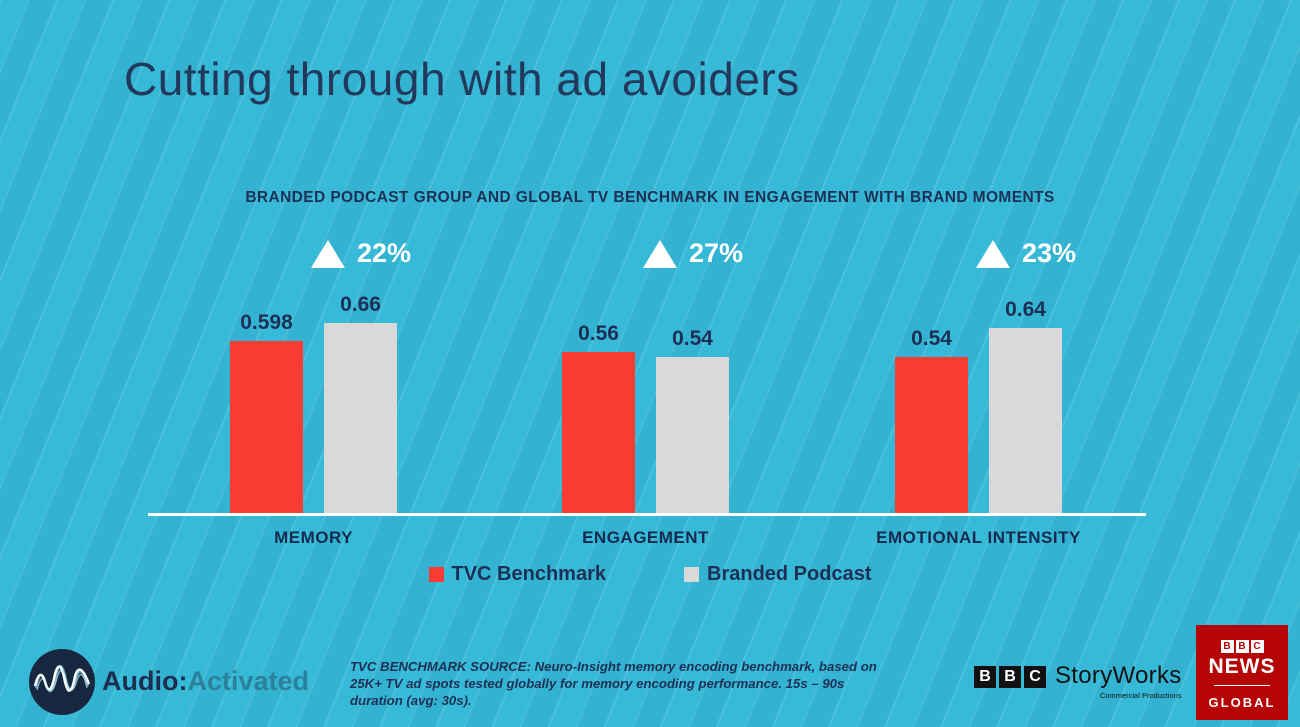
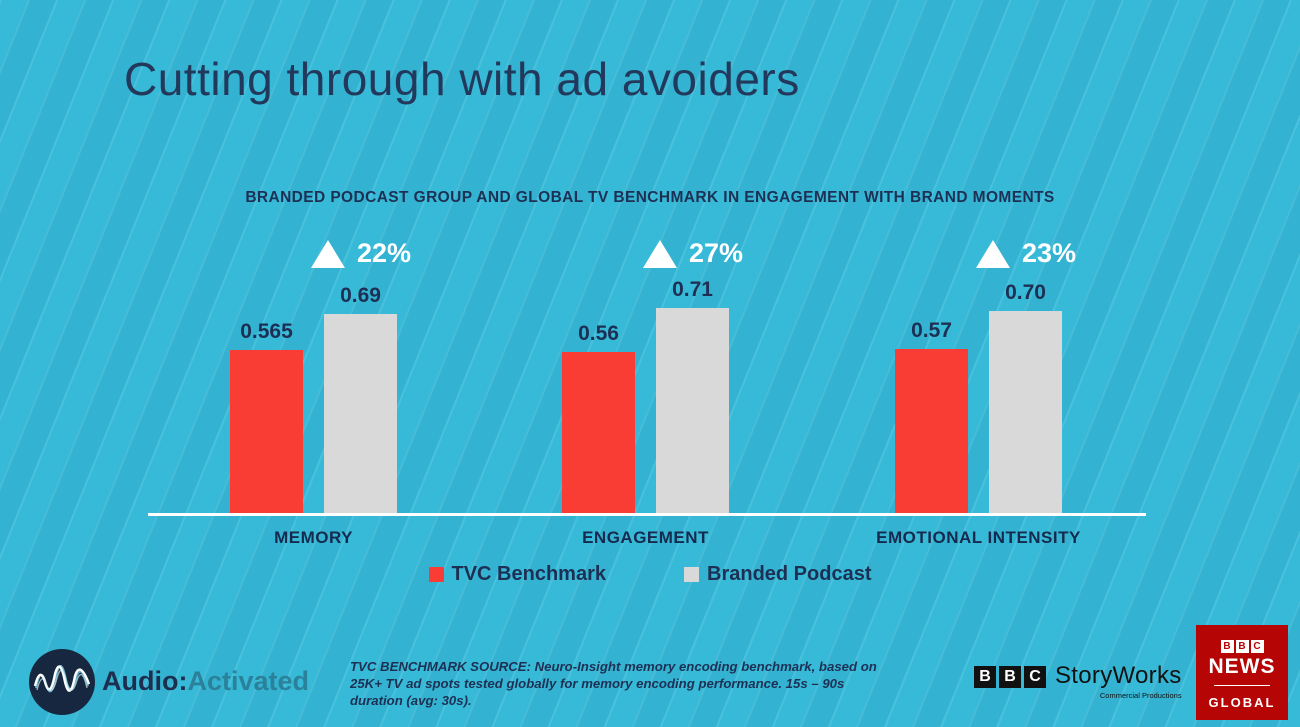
TVC Benchmark/MEMORY: 0.598 -> 0.565
Branded Podcast/MEMORY: 0.66 -> 0.69
Branded Podcast/ENGAGEMENT: 0.54 -> 0.71
TVC Benchmark/EMOTIONAL INTENSITY: 0.54 -> 0.57
Branded Podcast/EMOTIONAL INTENSITY: 0.64 -> 0.70
